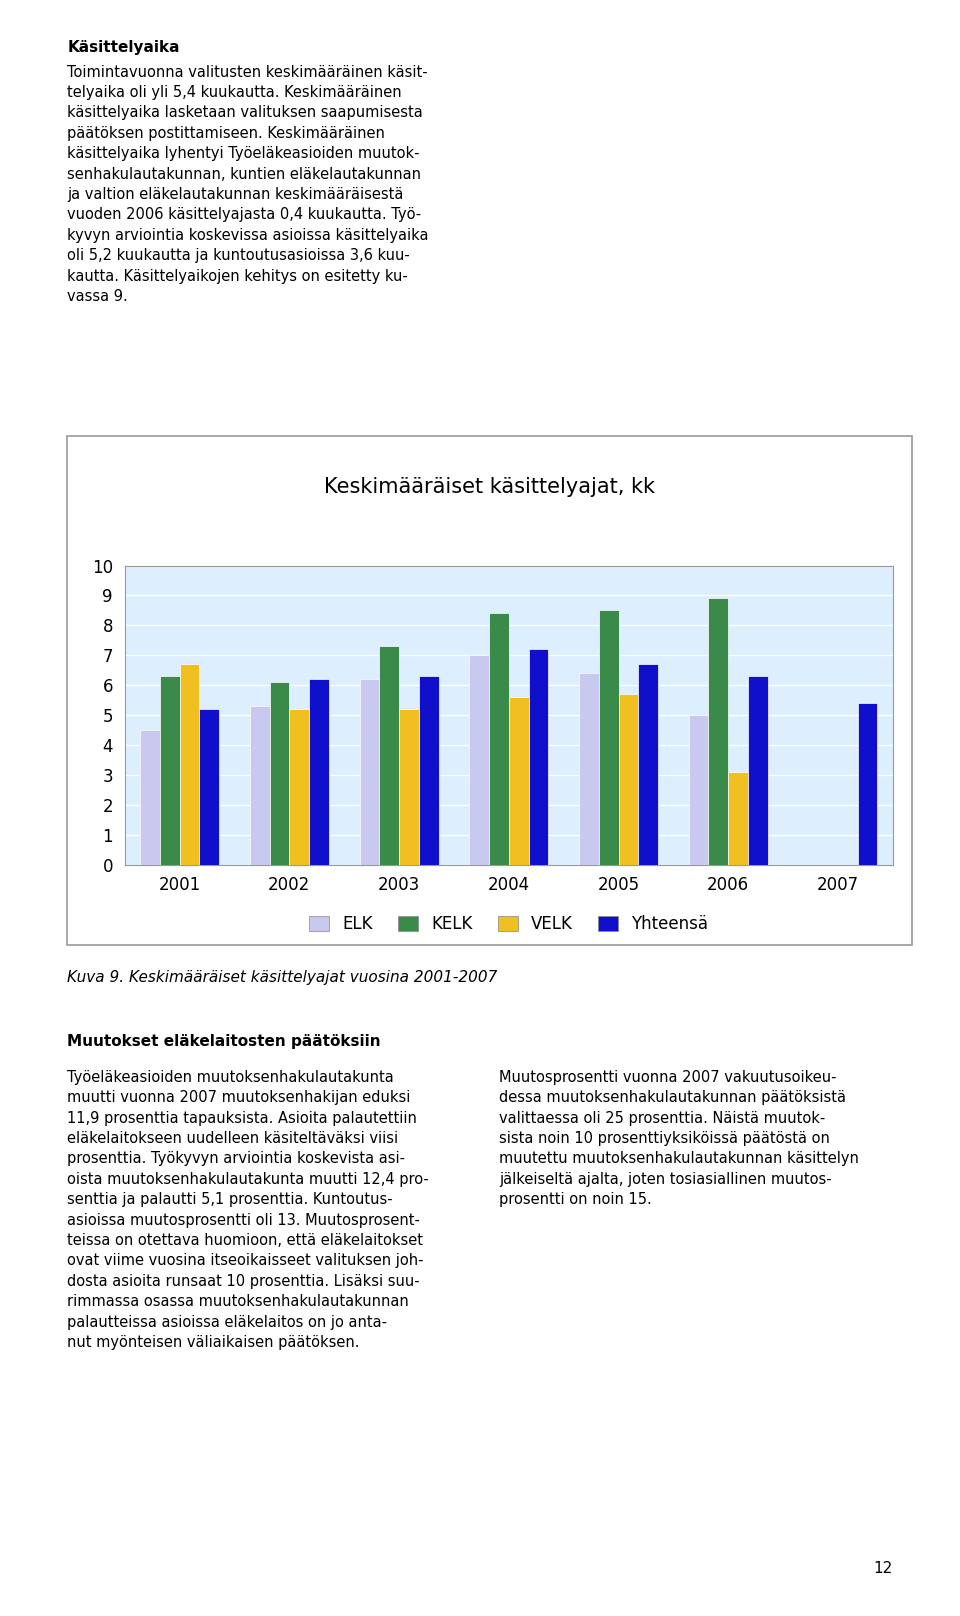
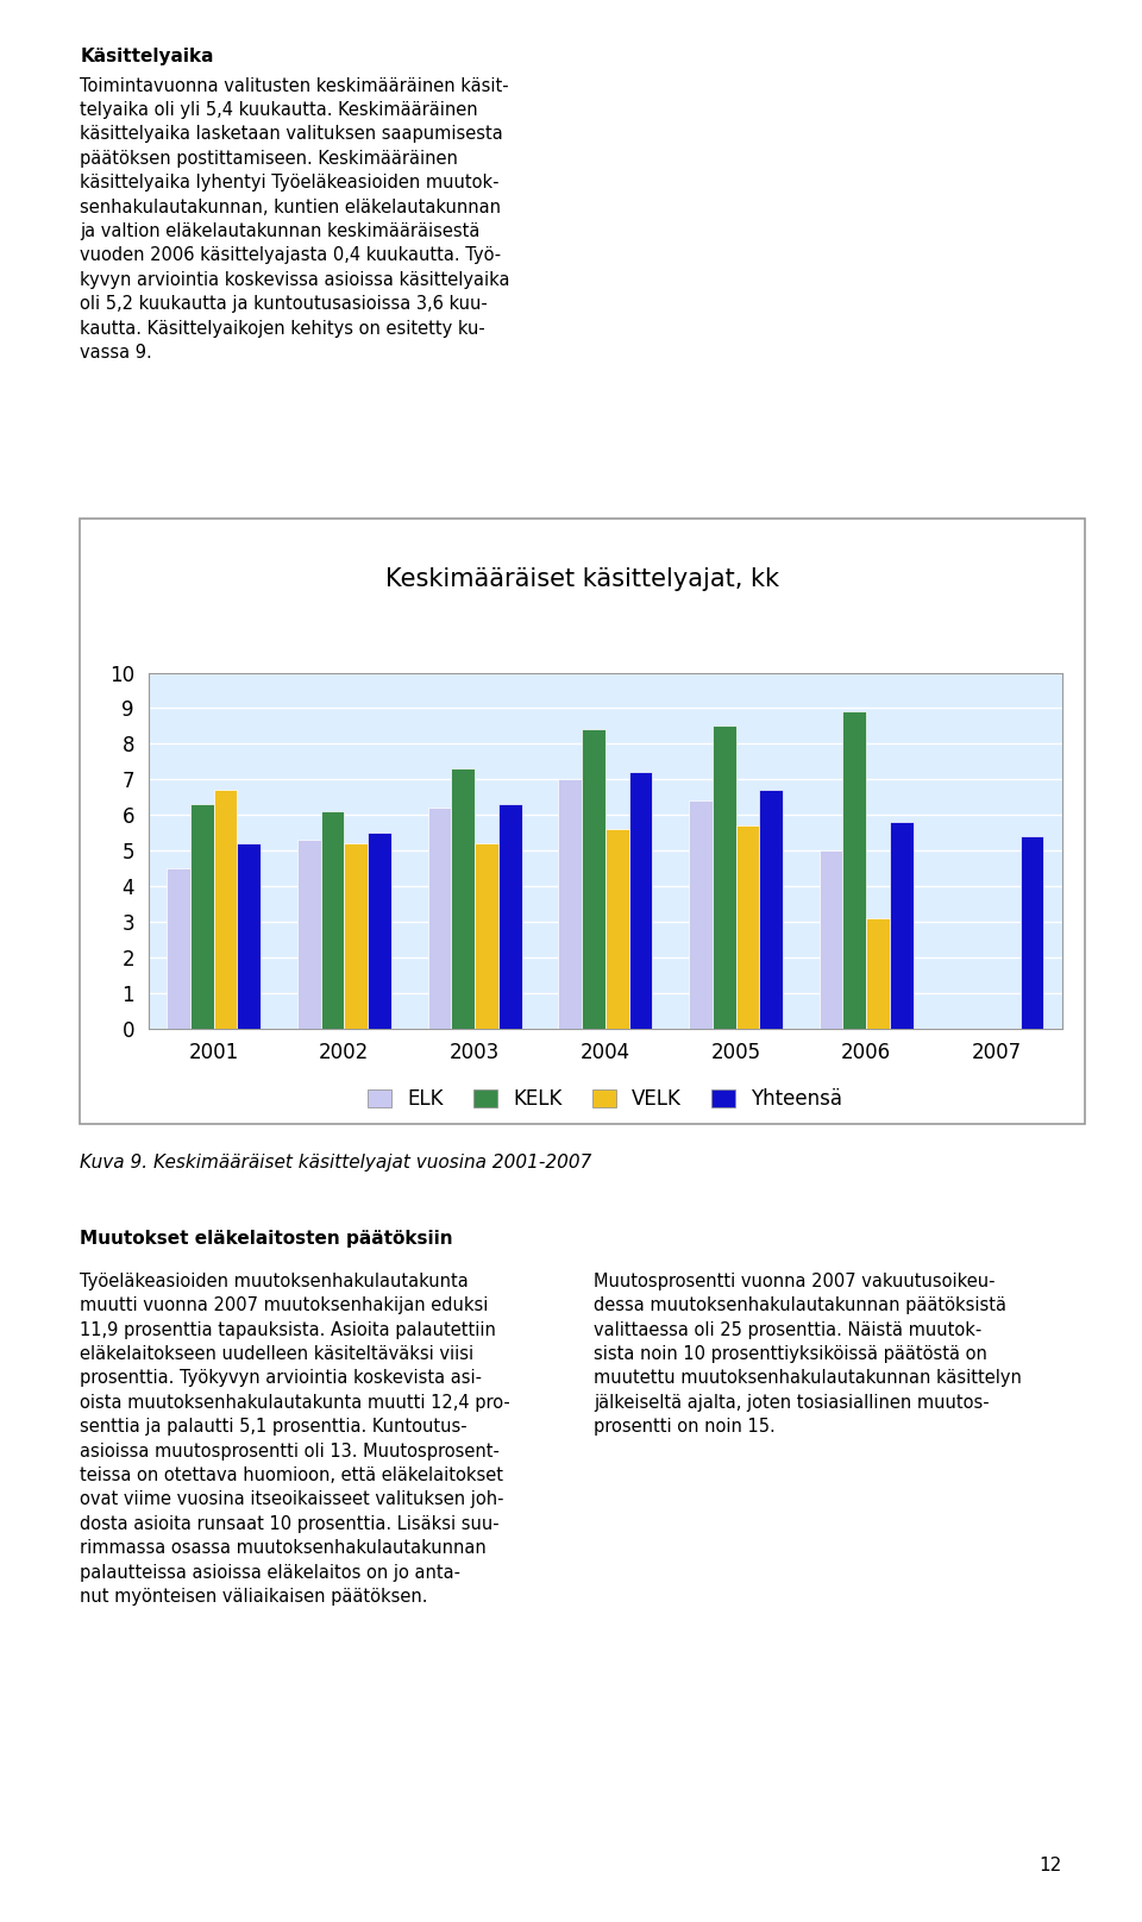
Yhteensä/2002: 6.2 -> 5.5
Yhteensä/2006: 6.3 -> 5.8
